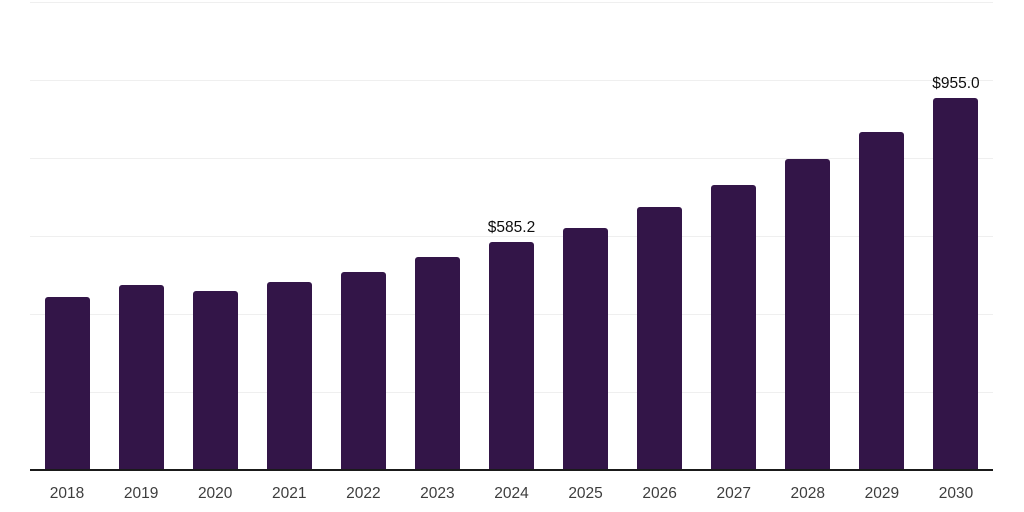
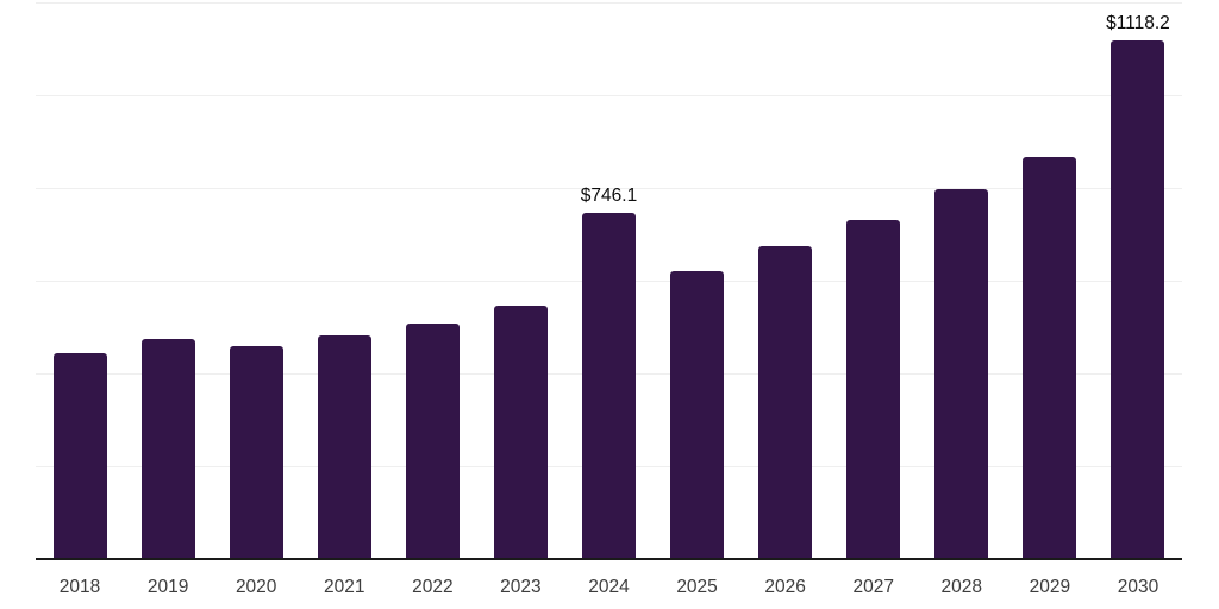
2024: $585.2 -> $746.1
2030: $955.0 -> $1118.2
